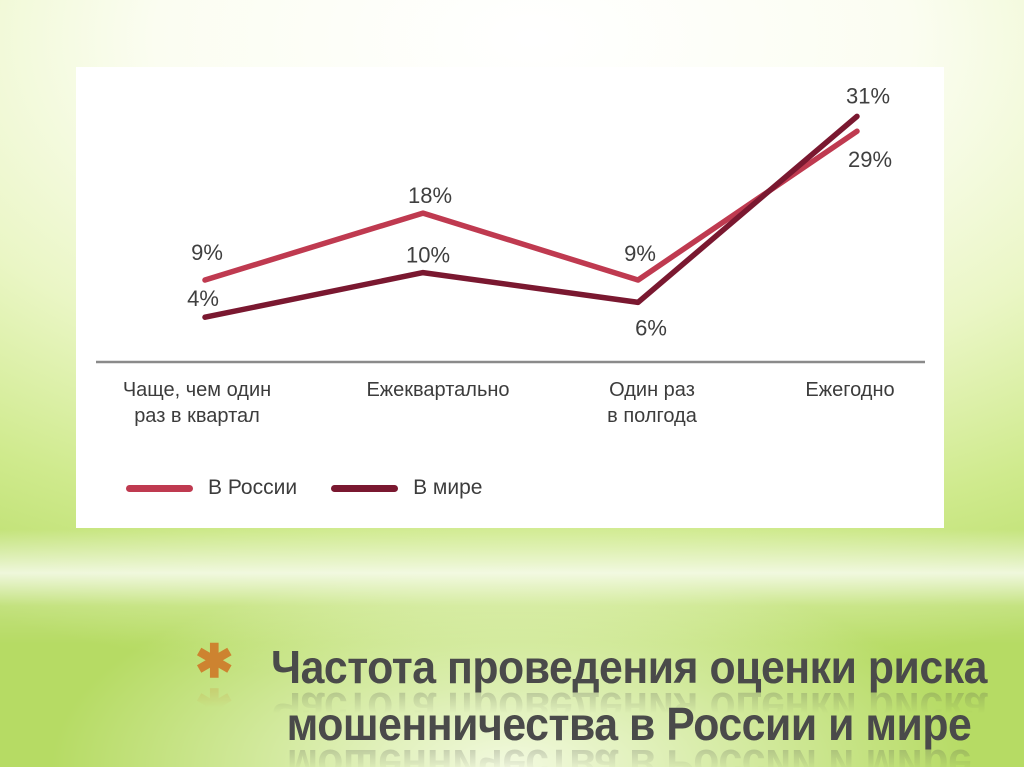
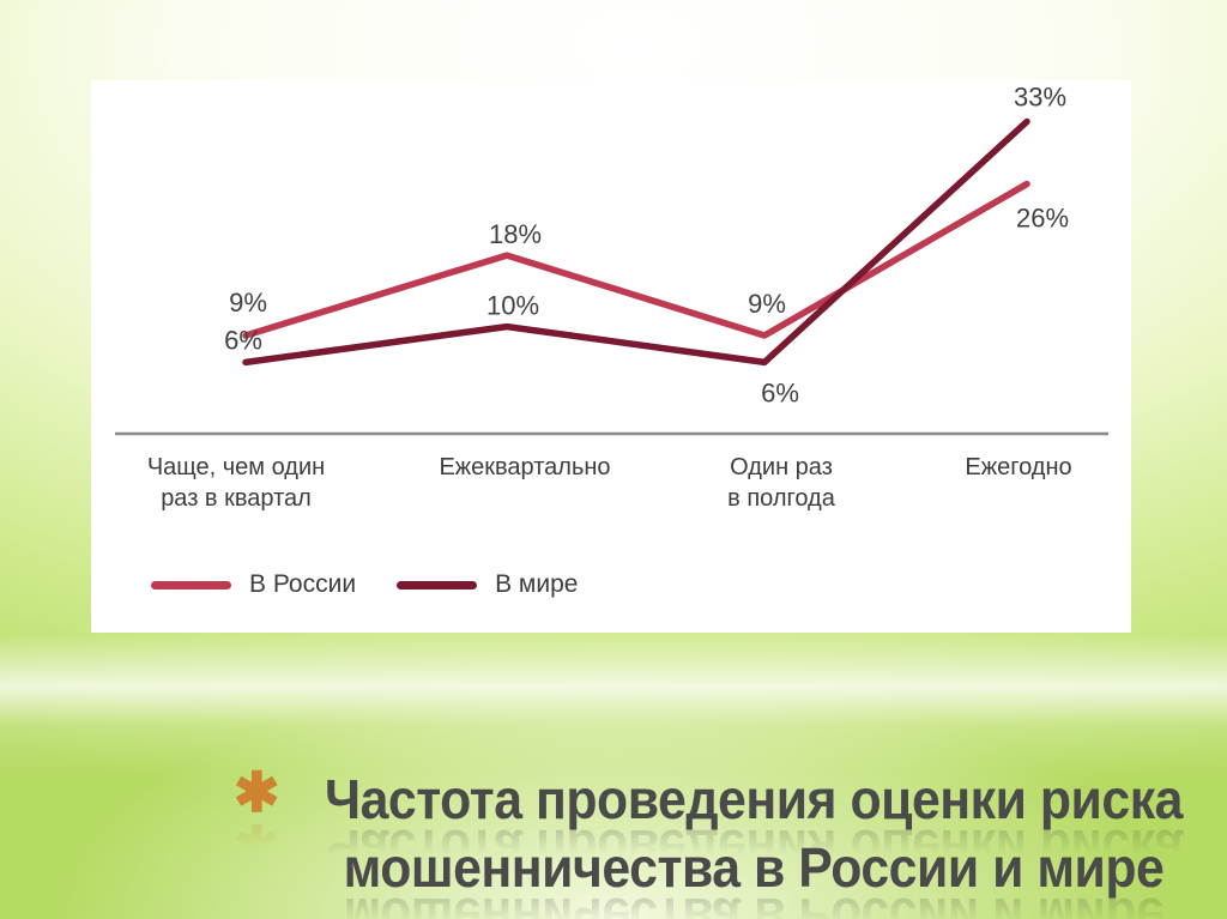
В мире/Чаще, чем один раз в квартал: 4% -> 6%
В России/Ежегодно: 29% -> 26%
В мире/Ежегодно: 31% -> 33%
